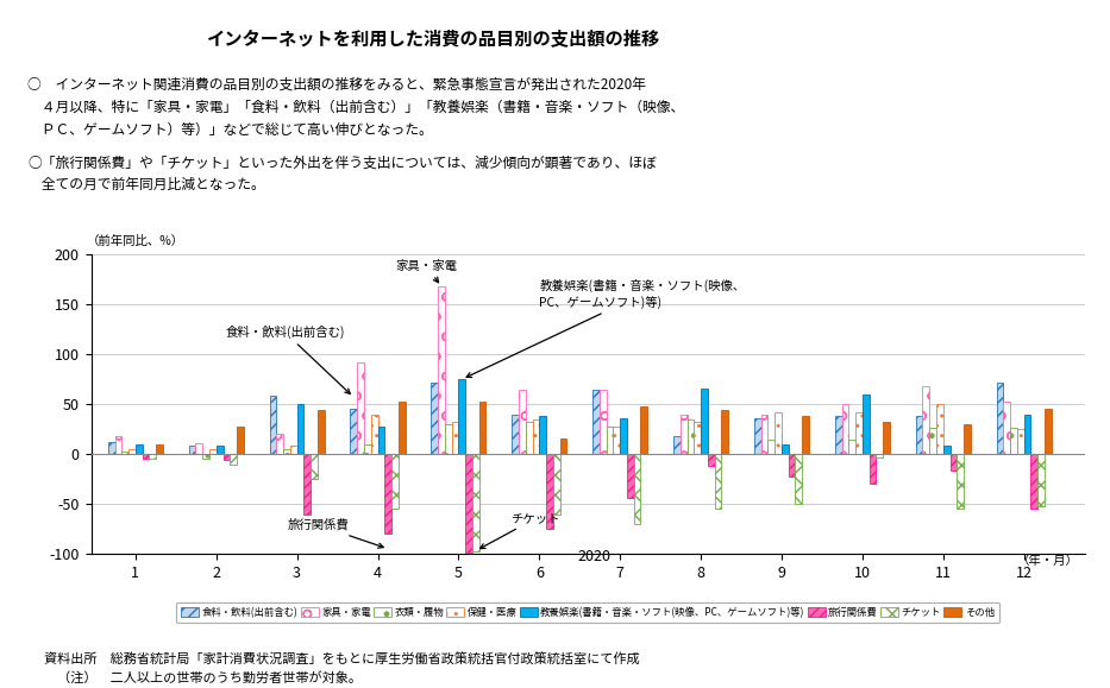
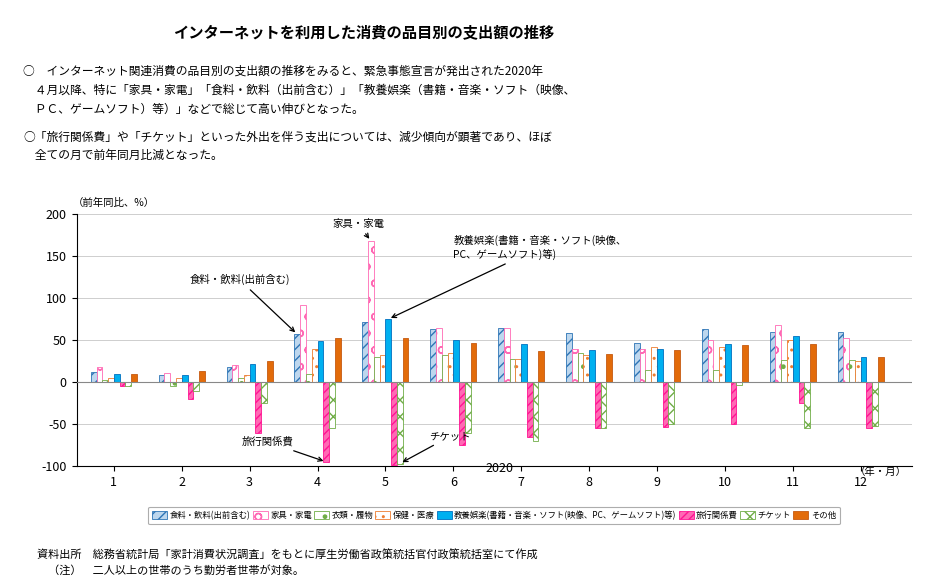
旅行関係費/2: -6 -> -20
その他/2: 28 -> 13
食料・飲料(出前含む)/3: 58 -> 18
教養娯楽(書籍・音楽・ソフト(映像、PC、ゲームソフト)等)/3: 50 -> 22
その他/3: 44 -> 25
食料・飲料(出前含む)/4: 46 -> 57
教養娯楽(書籍・音楽・ソフト(映像、PC、ゲームソフト)等)/4: 28 -> 49
旅行関係費/4: -80 -> -95
食料・飲料(出前含む)/6: 40 -> 63
教養娯楽(書籍・音楽・ソフト(映像、PC、ゲームソフト)等)/6: 38 -> 50
その他/6: 16 -> 47
教養娯楽(書籍・音楽・ソフト(映像、PC、ゲームソフト)等)/7: 36 -> 45
旅行関係費/7: -44 -> -65
その他/7: 48 -> 37
食料・飲料(出前含む)/8: 18 -> 58
教養娯楽(書籍・音楽・ソフト(映像、PC、ゲームソフト)等)/8: 66 -> 38
旅行関係費/8: -12 -> -55
その他/8: 44 -> 33
食料・飲料(出前含む)/9: 36 -> 47
教養娯楽(書籍・音楽・ソフト(映像、PC、ゲームソフト)等)/9: 10 -> 40
旅行関係費/9: -22 -> -53
食料・飲料(出前含む)/10: 38 -> 63
教養娯楽(書籍・音楽・ソフト(映像、PC、ゲームソフト)等)/10: 60 -> 45
旅行関係費/10: -30 -> -50
その他/10: 32 -> 44
食料・飲料(出前含む)/11: 38 -> 60
教養娯楽(書籍・音楽・ソフト(映像、PC、ゲームソフト)等)/11: 8 -> 55
旅行関係費/11: -16 -> -25
その他/11: 30 -> 45
食料・飲料(出前含む)/12: 72 -> 60
教養娯楽(書籍・音楽・ソフト(映像、PC、ゲームソフト)等)/12: 40 -> 30
その他/12: 46 -> 30
